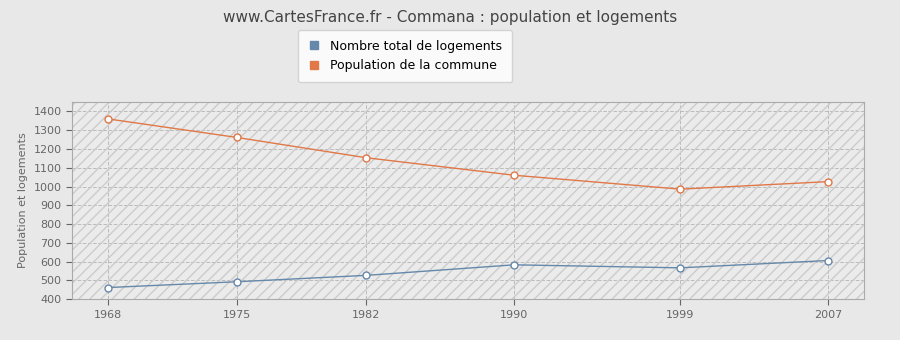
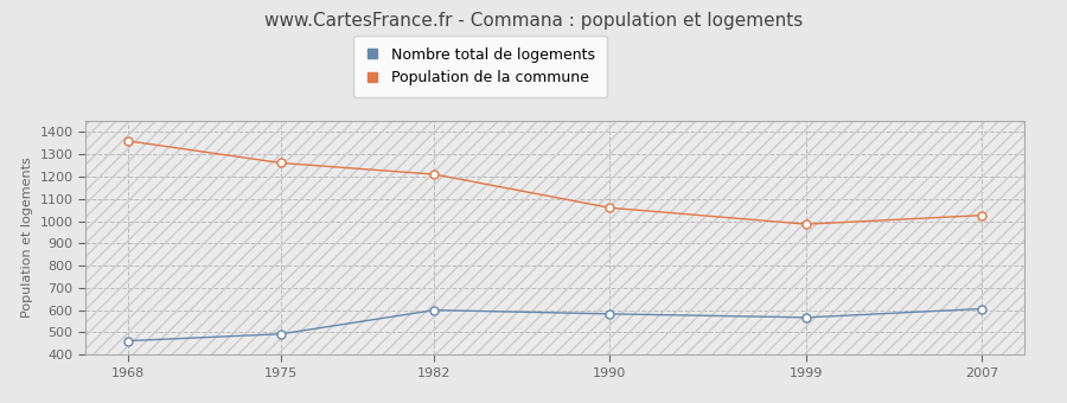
Nombre total de logements/1982: 530 -> 600
Population de la commune/1982: 1150 -> 1210
